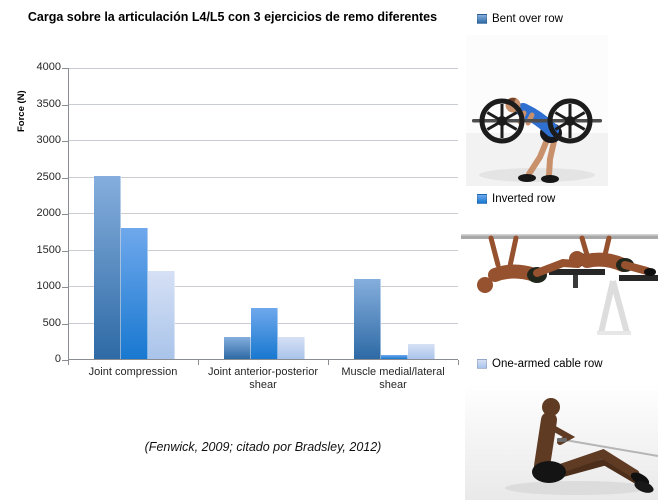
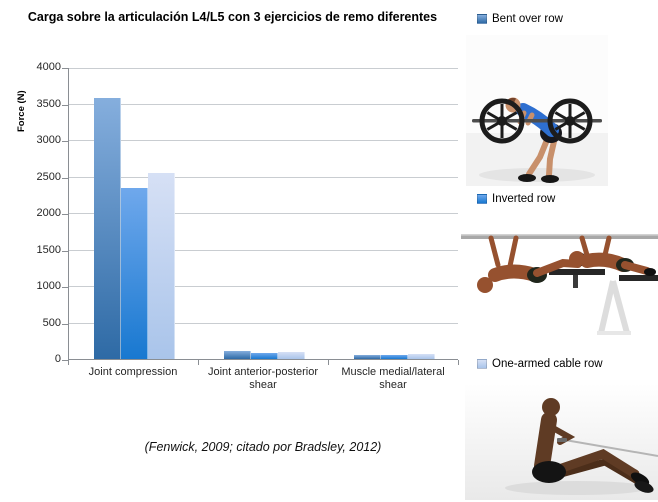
Bent over row/Joint compression: 2500 -> 3600
Inverted row/Joint compression: 1800 -> 2300
One-armed cable row/Joint compression: 1200 -> 2600
Bent over row/Joint anterior-posterior shear: 300 -> 100
Inverted row/Joint anterior-posterior shear: 700 -> 100
One-armed cable row/Joint anterior-posterior shear: 300 -> 100
Bent over row/Muscle medial/lateral shear: 1100 -> 100
One-armed cable row/Muscle medial/lateral shear: 200 -> 100
